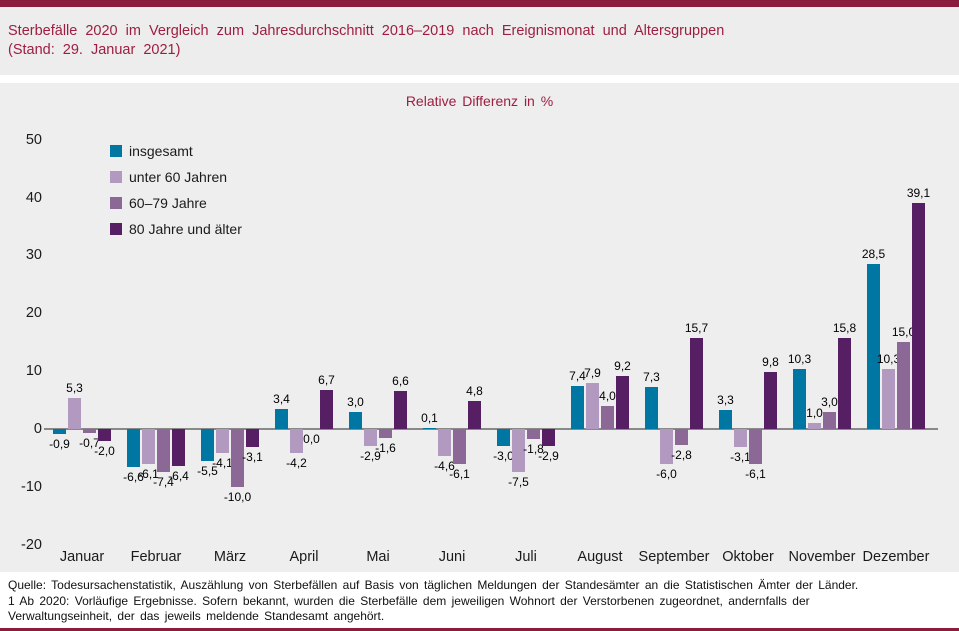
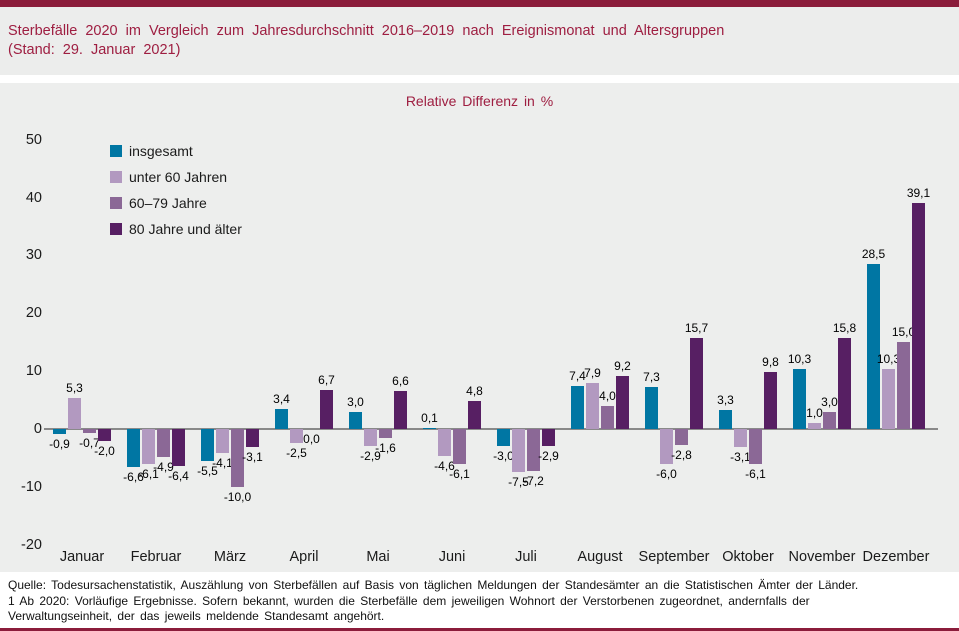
60–79 Jahre/Februar: -7,4 -> -4,9
unter 60 Jahren/April: -4,2 -> -2,5
60–79 Jahre/Juli: -1,8 -> -7,2
